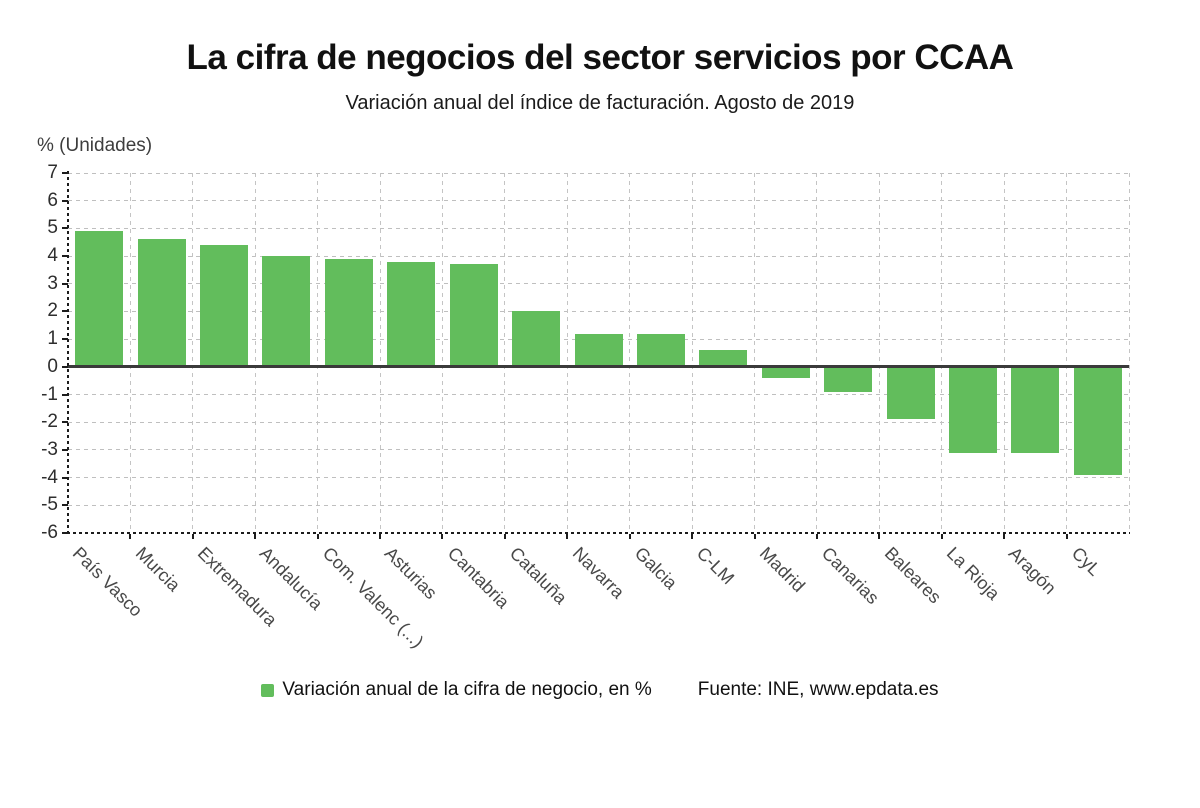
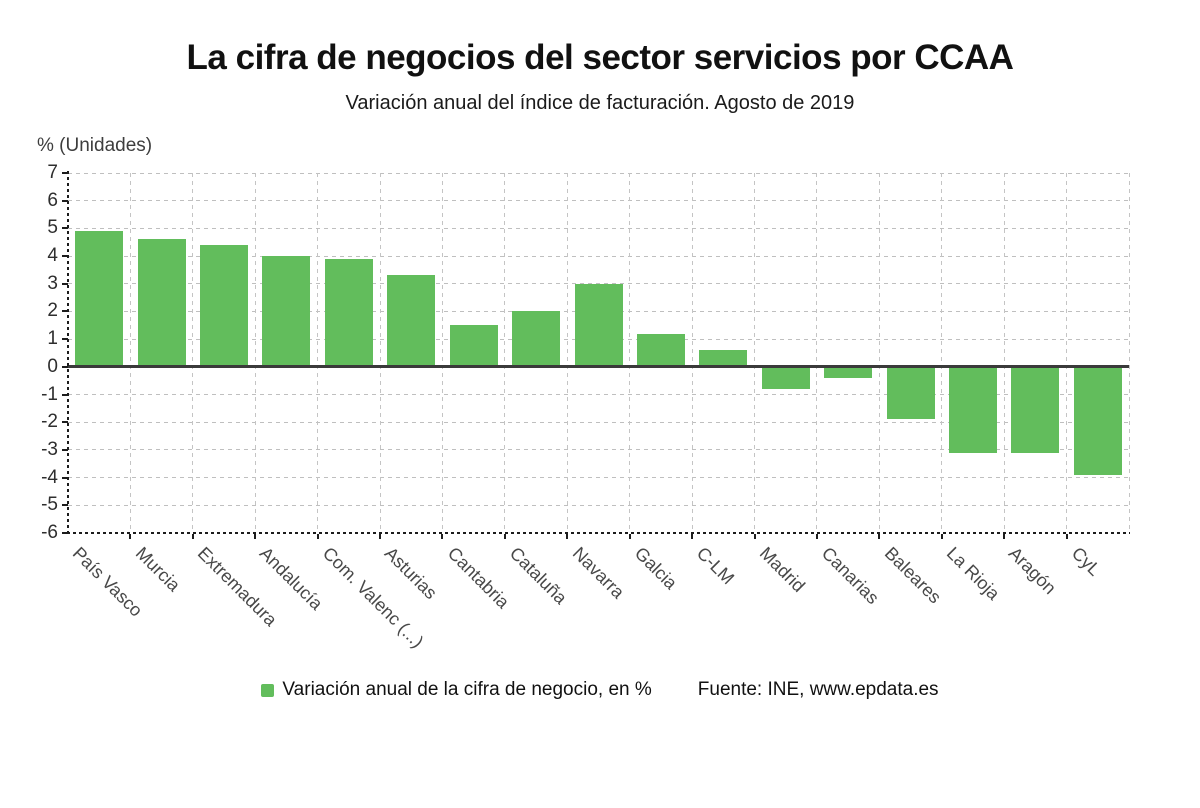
Asturias: 3.8 -> 3.3
Cantabria: 3.7 -> 1.5
Navarra: 1.2 -> 3.0
Madrid: -0.4 -> -0.8
Canarias: -0.9 -> -0.4
